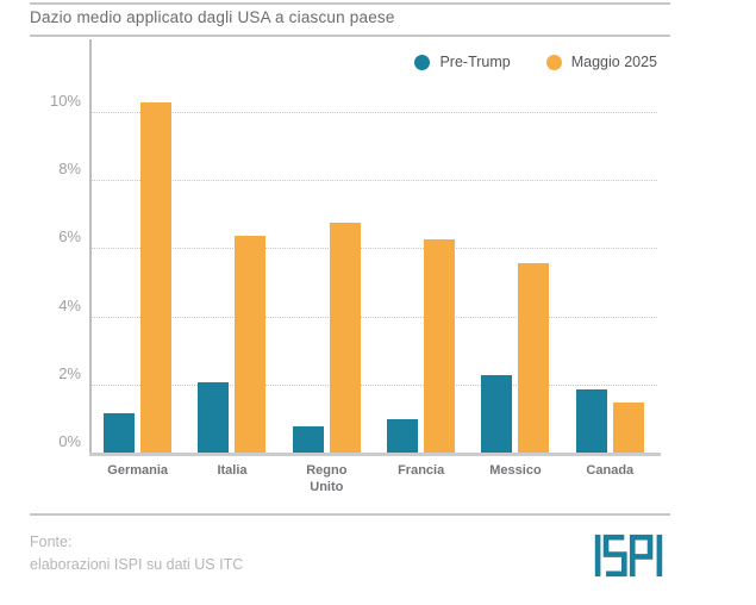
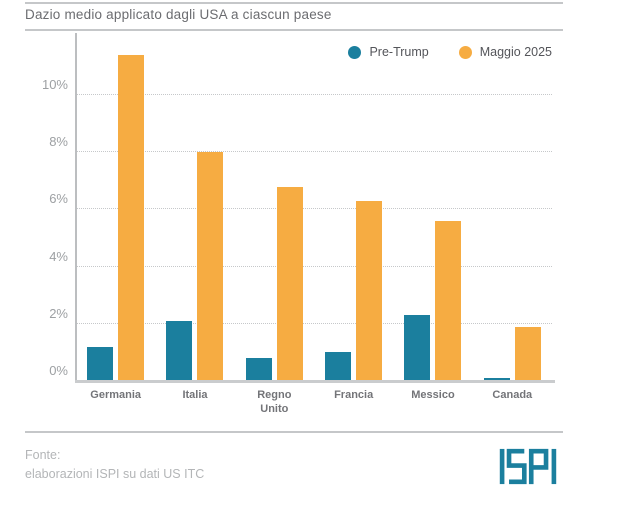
Maggio 2025/Germania: 10.3% -> 11.4%
Maggio 2025/Italia: 6.4% -> 8.0%
Pre-Trump/Canada: 1.9% -> 0.1%
Maggio 2025/Canada: 1.5% -> 1.9%
